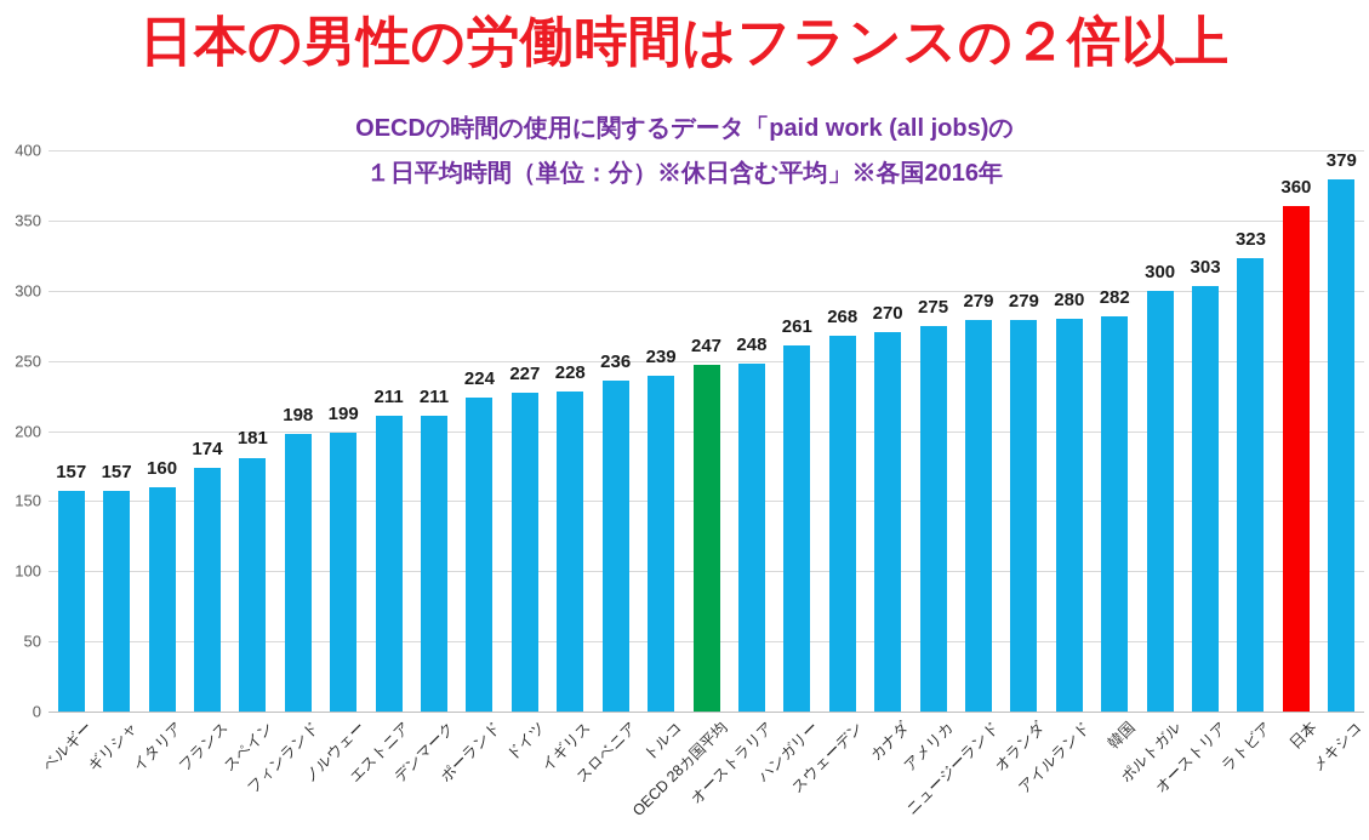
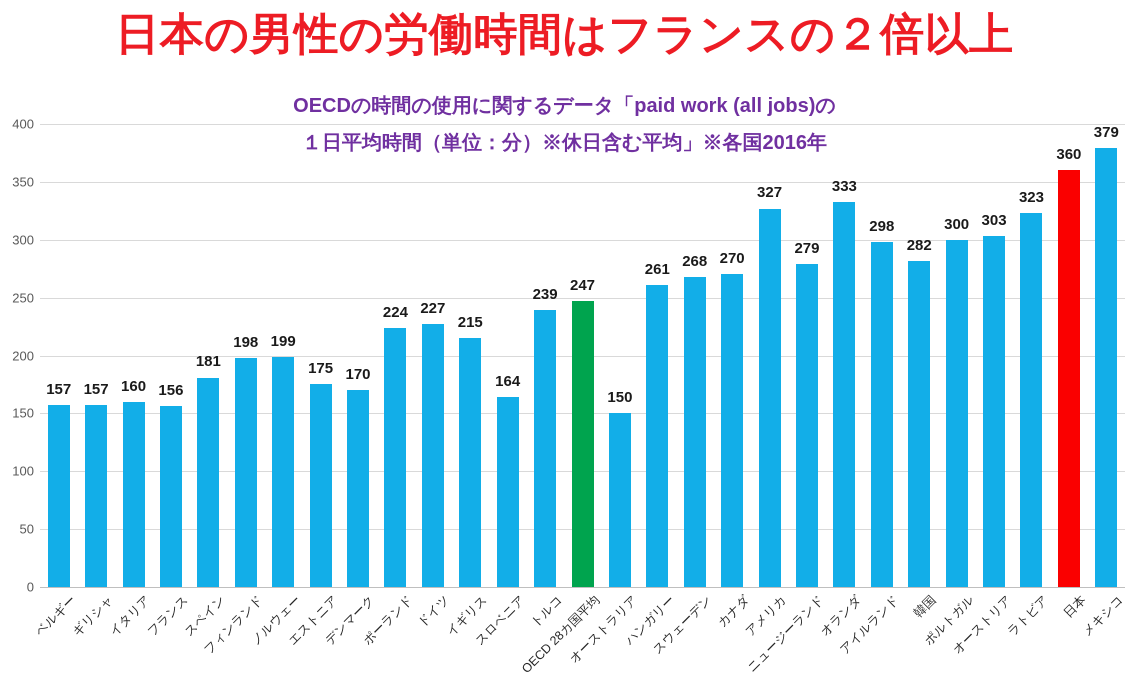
フランス: 174 -> 156
エストニア: 211 -> 175
デンマーク: 211 -> 170
イギリス: 228 -> 215
スロベニア: 236 -> 164
オーストラリア: 248 -> 150
アメリカ: 275 -> 327
オランダ: 279 -> 333
アイルランド: 280 -> 298
